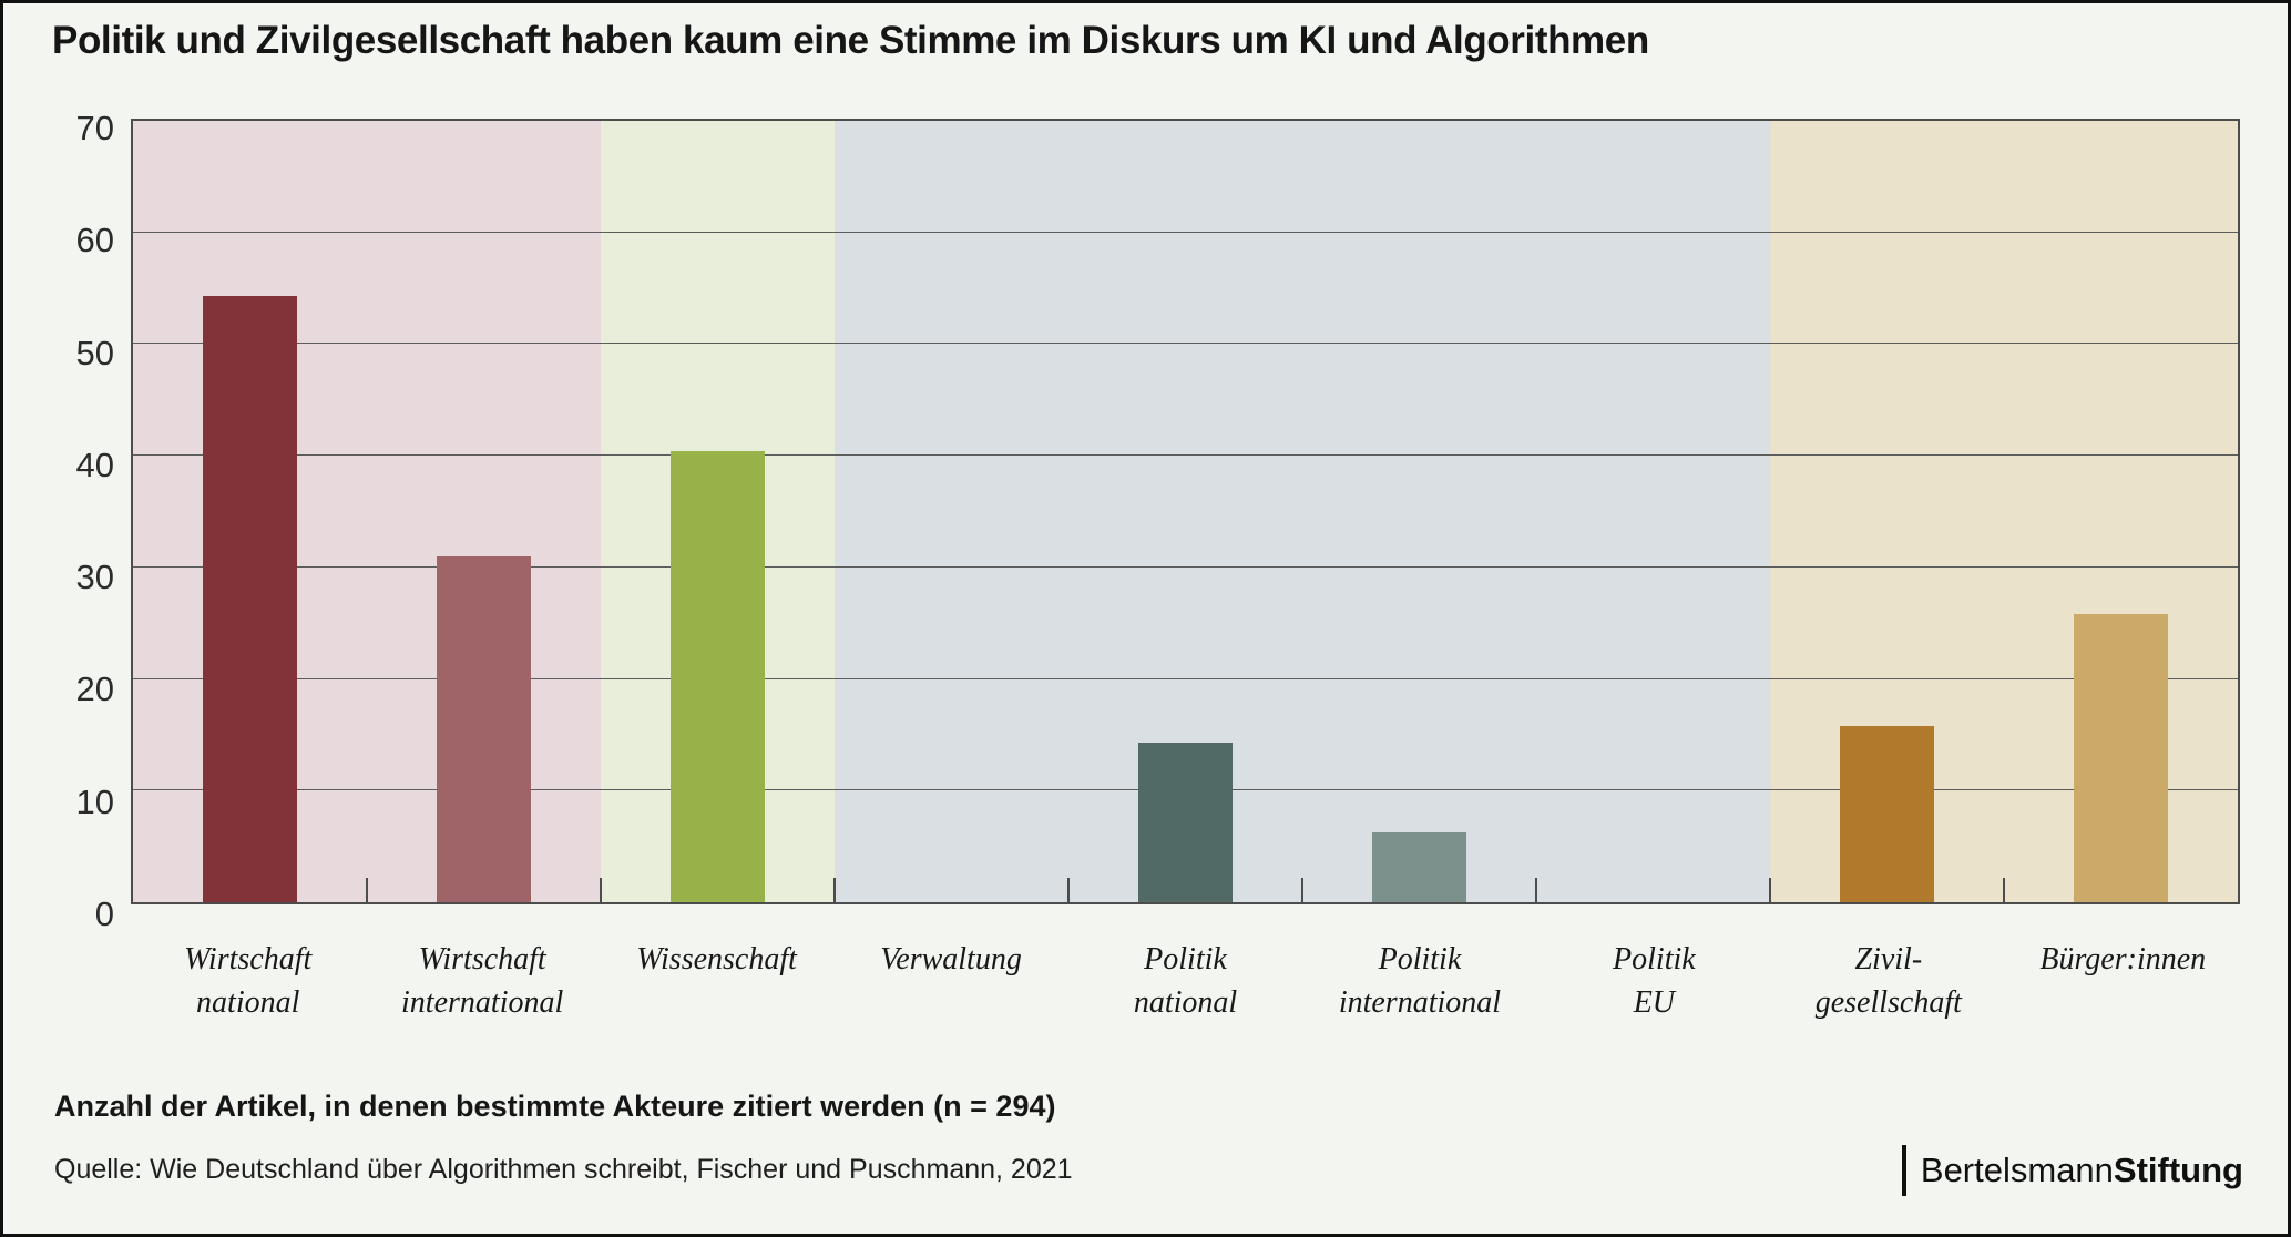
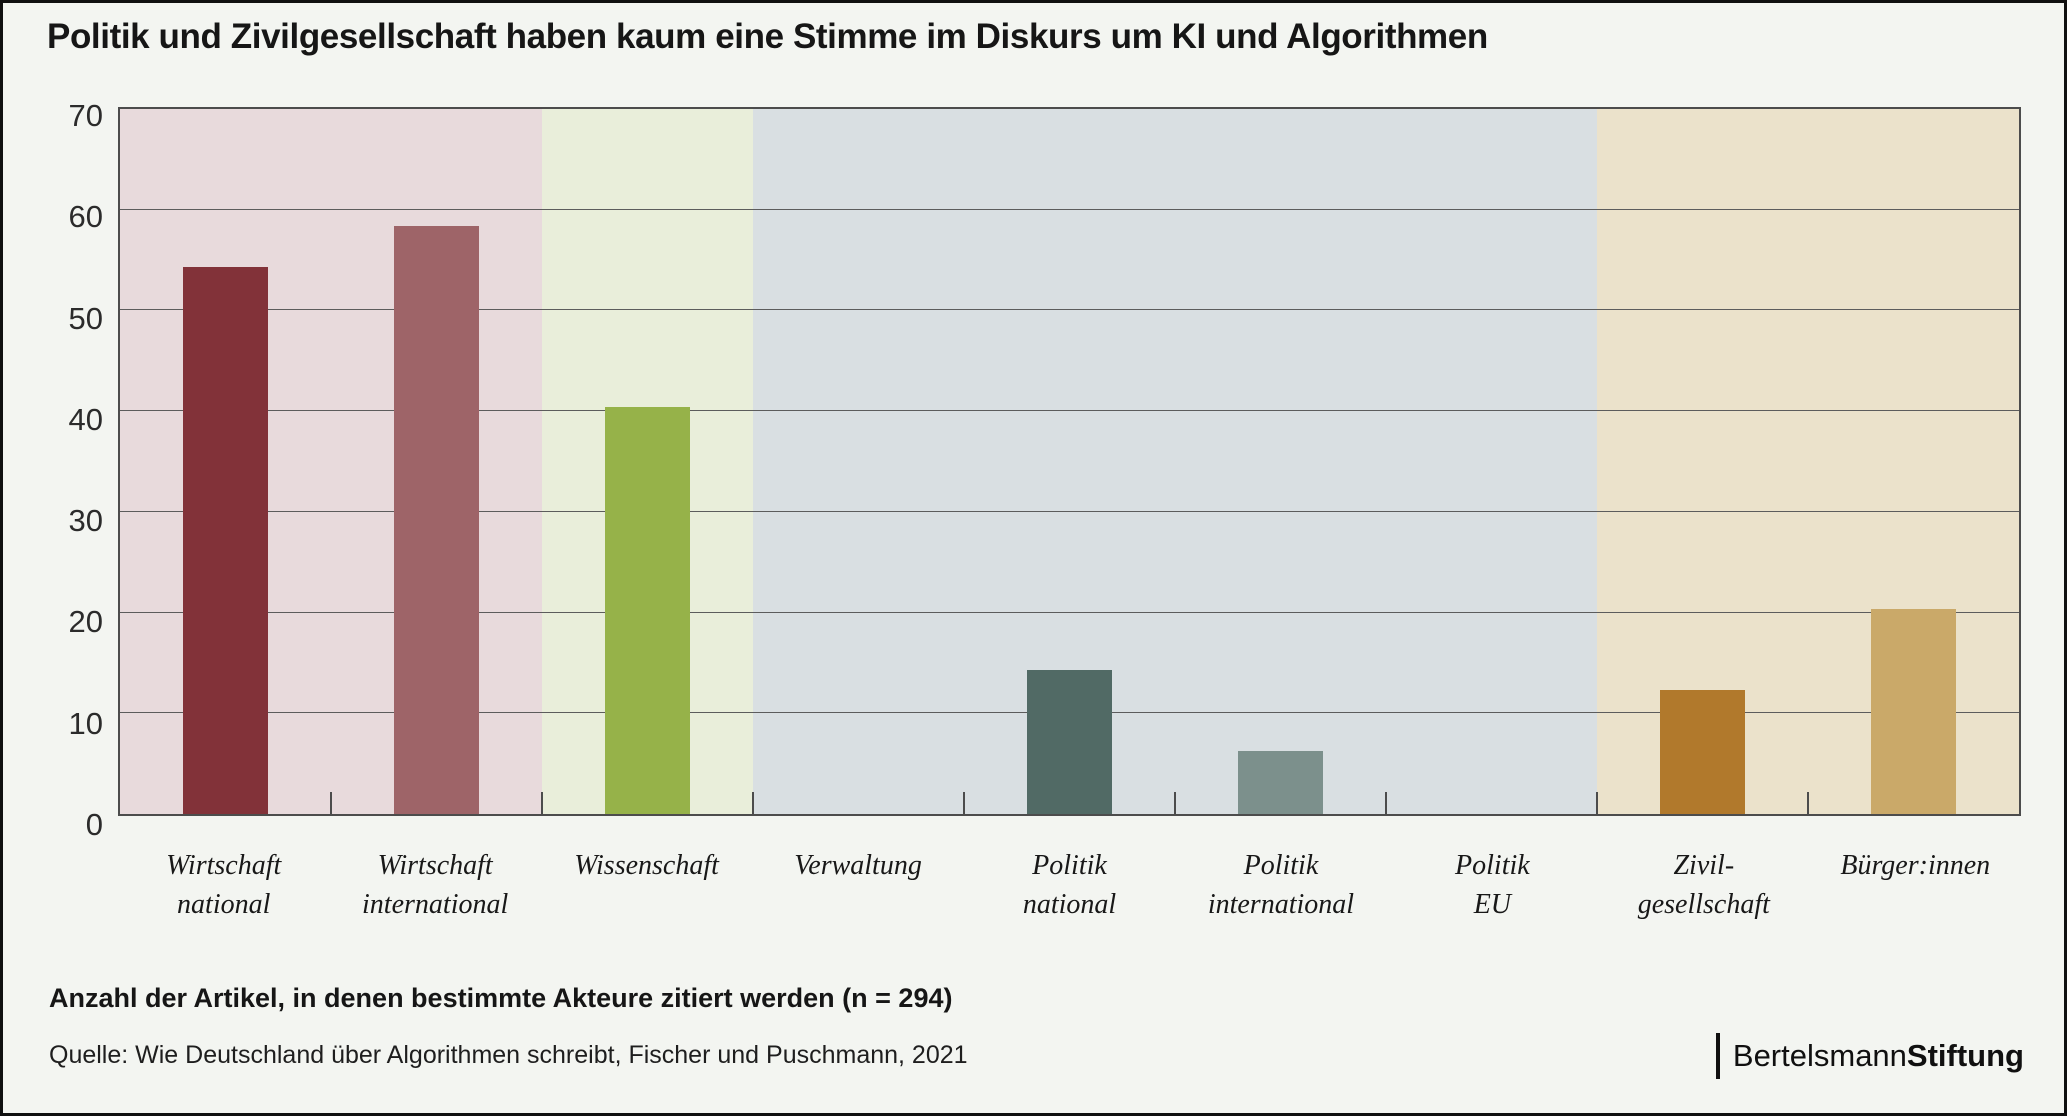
Wirtschaft international: 31.0 -> 58.4
Zivil- gesellschaft: 15.8 -> 12.3
Bürger:innen: 25.8 -> 20.4
